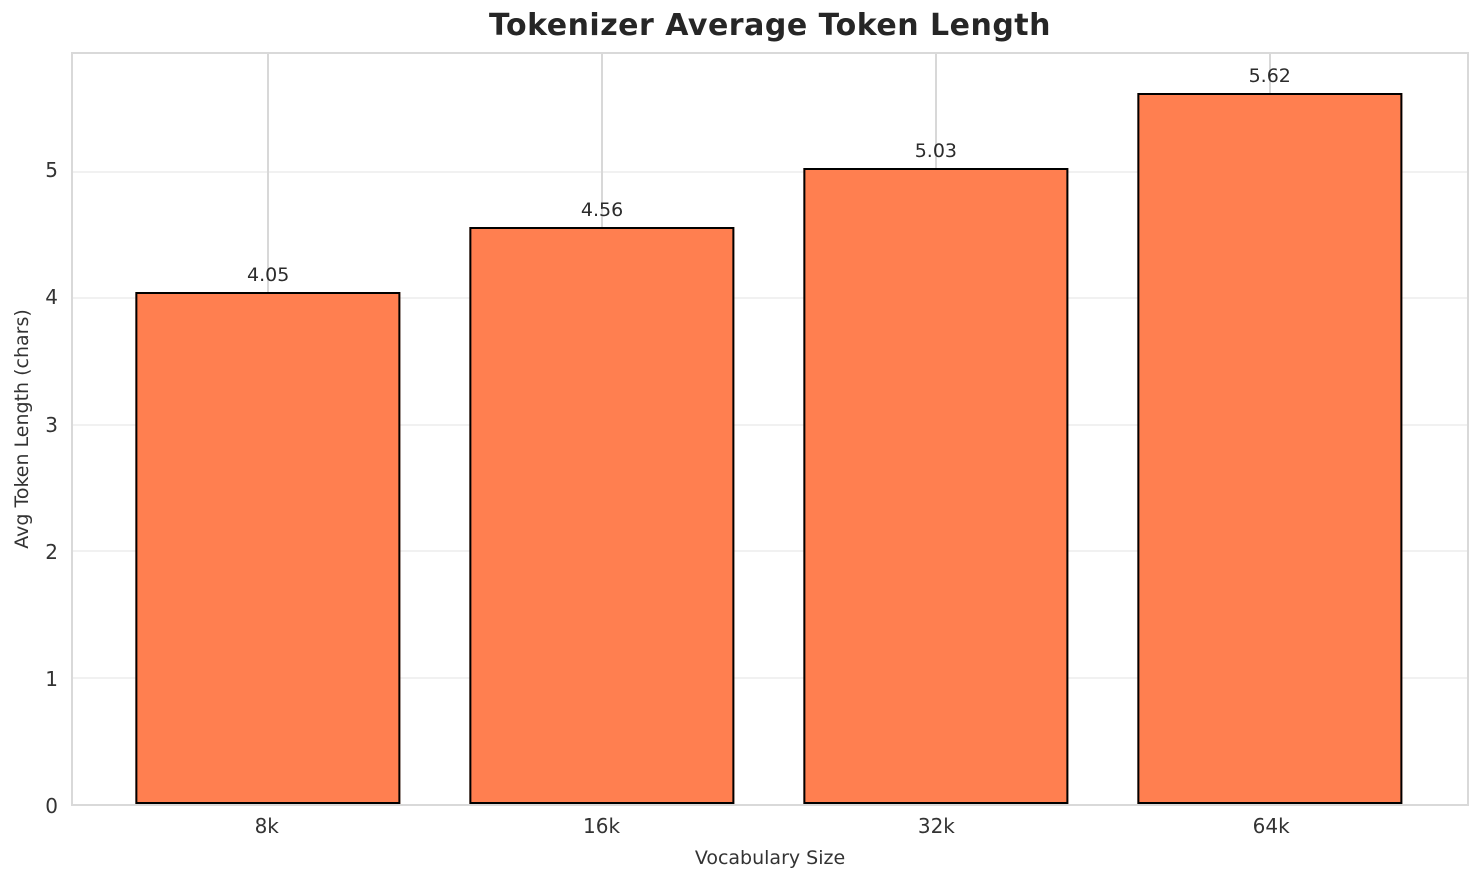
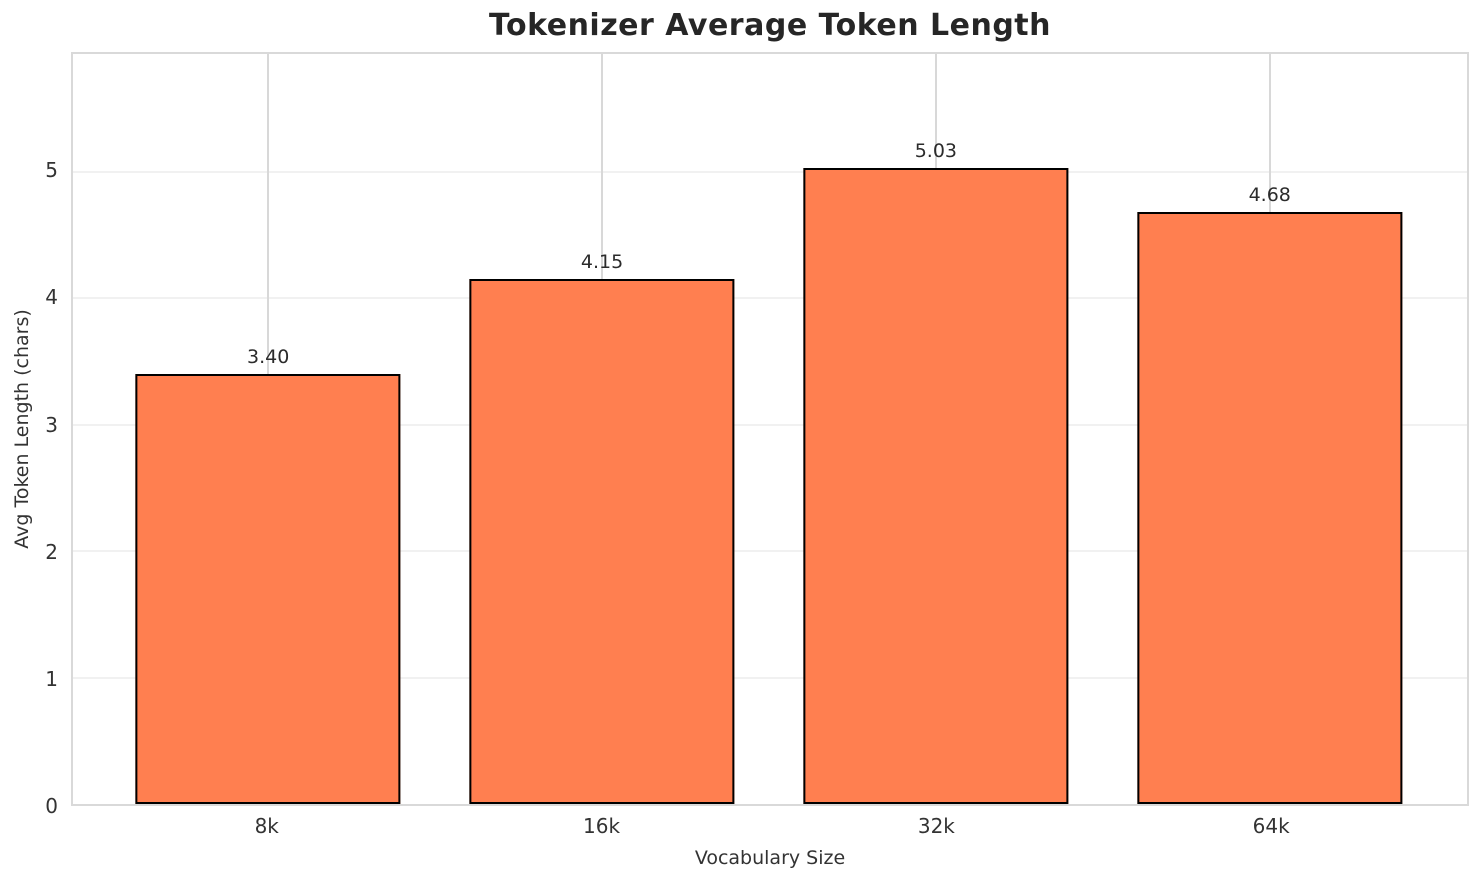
8k: 4.05 -> 3.40
16k: 4.56 -> 4.15
64k: 5.62 -> 4.68
